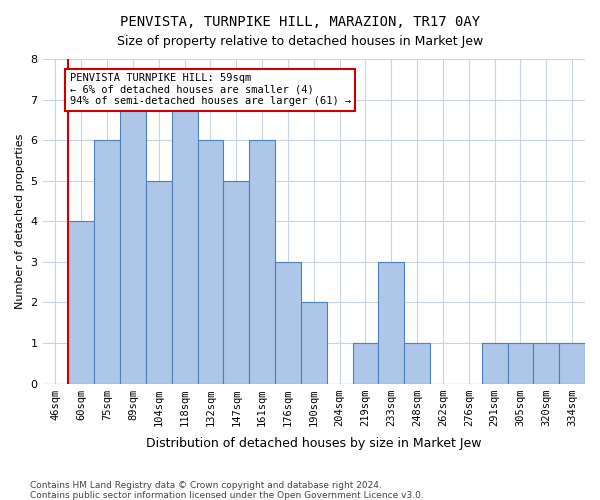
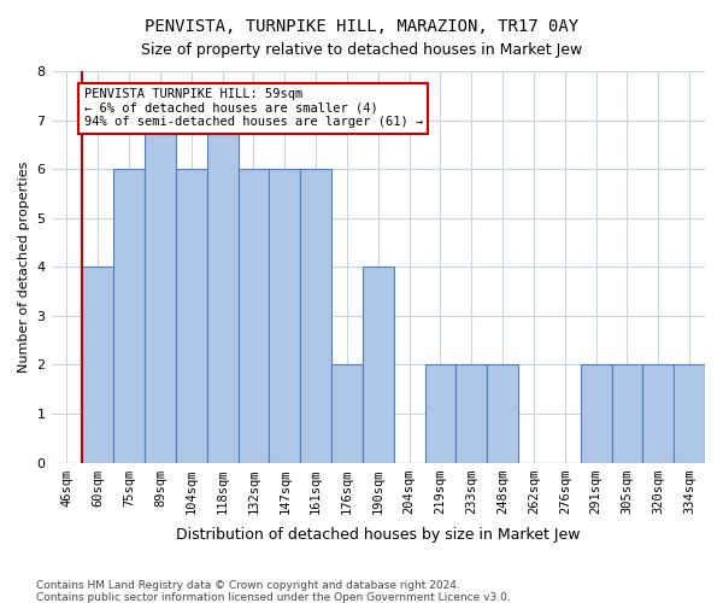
104sqm: 5 -> 6
147sqm: 5 -> 6
176sqm: 3 -> 2
190sqm: 2 -> 4
219sqm: 1 -> 2
233sqm: 3 -> 2
248sqm: 1 -> 2
291sqm: 1 -> 2
305sqm: 1 -> 2
320sqm: 1 -> 2
334sqm: 1 -> 2
